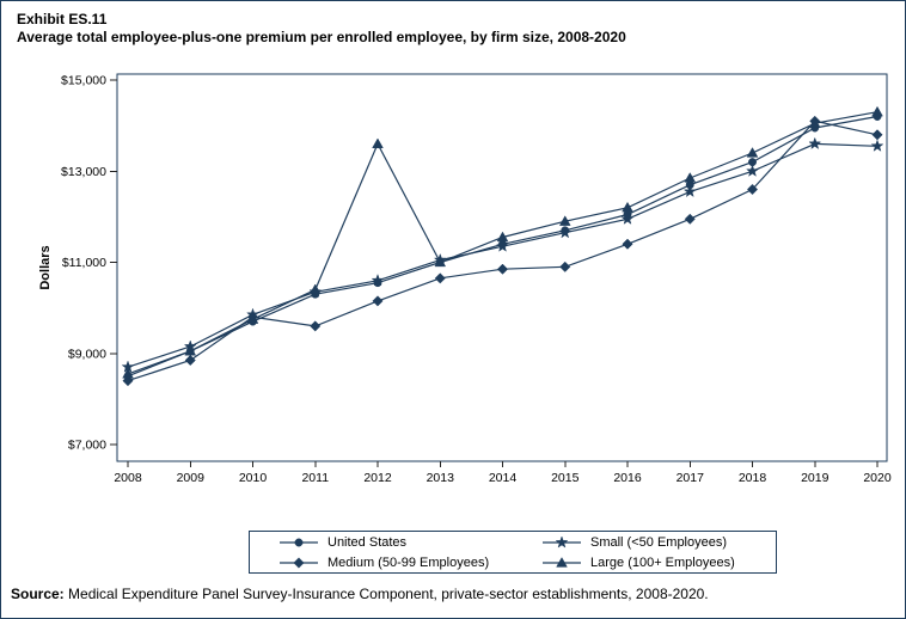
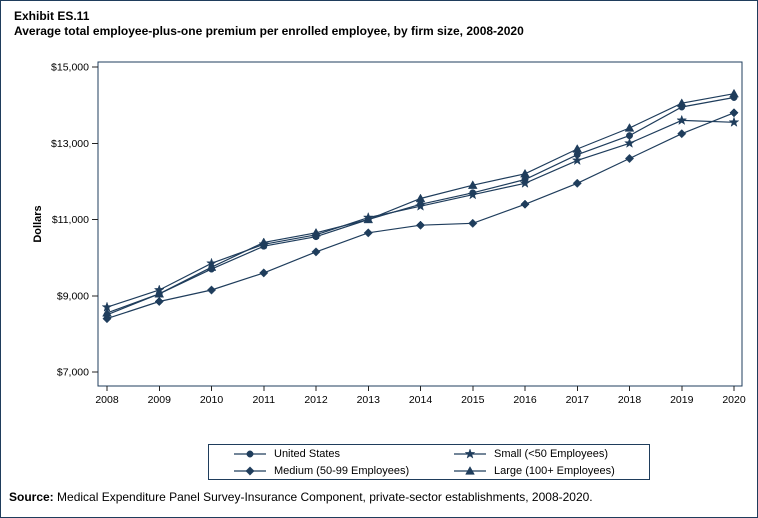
Medium (50-99 Employees)/2010: $9800 -> $9200
Large (100+ Employees)/2012: $13600 -> $10600
Medium (50-99 Employees)/2019: $14100 -> $13200
